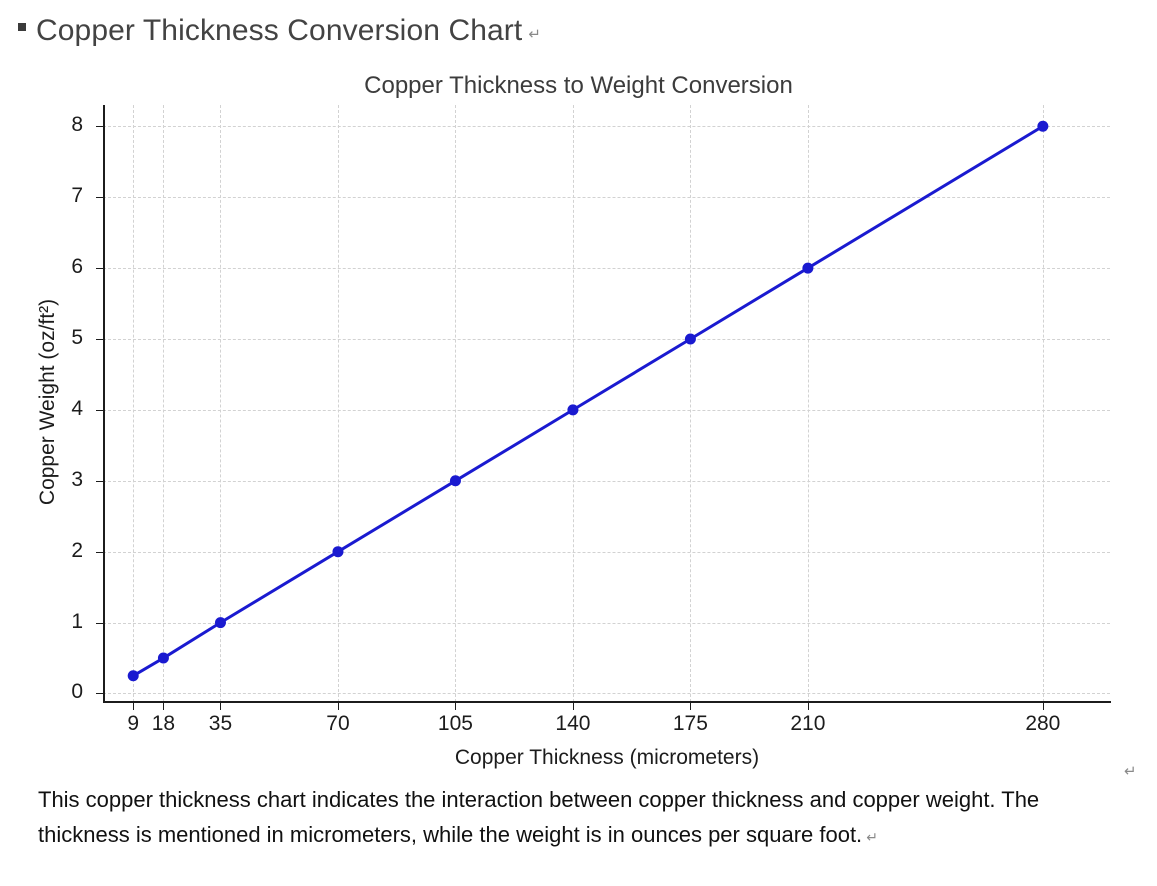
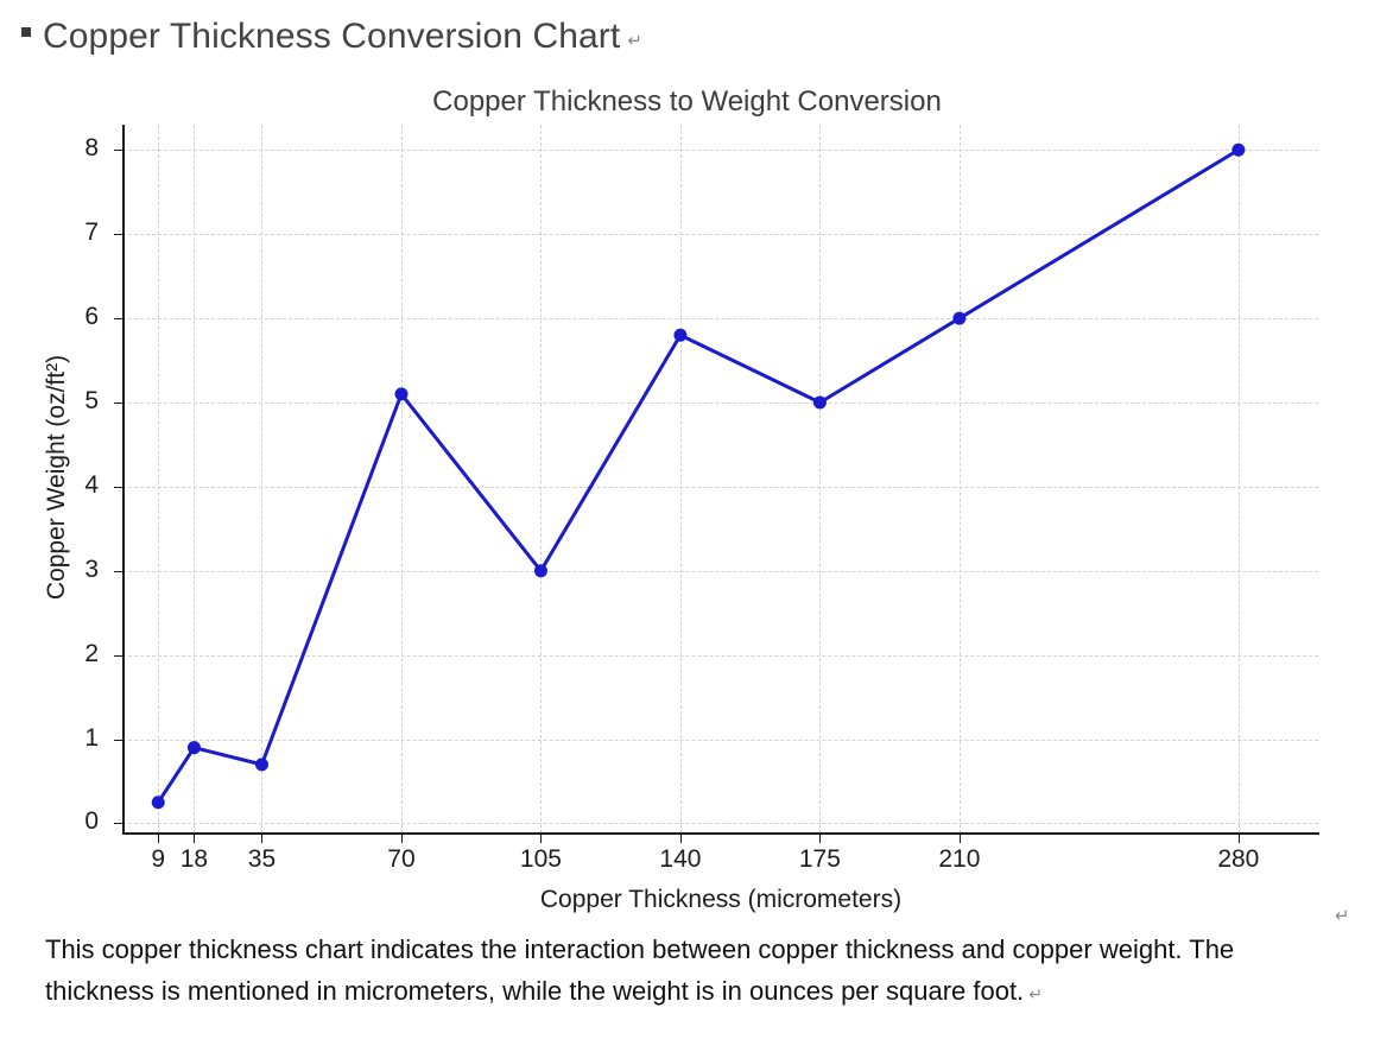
18: 0.5 -> 0.9
35: 1.0 -> 0.7
70: 2.0 -> 5.1
140: 4.0 -> 5.8
